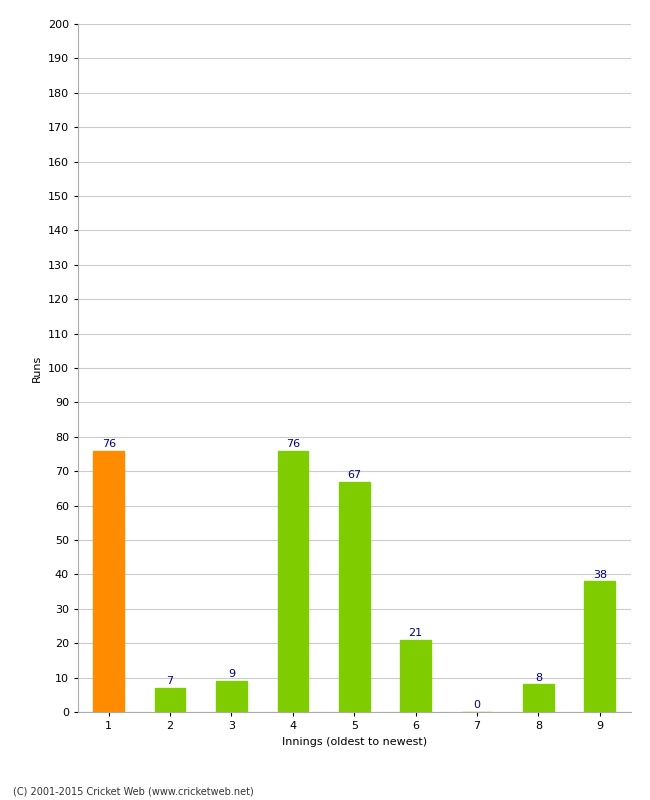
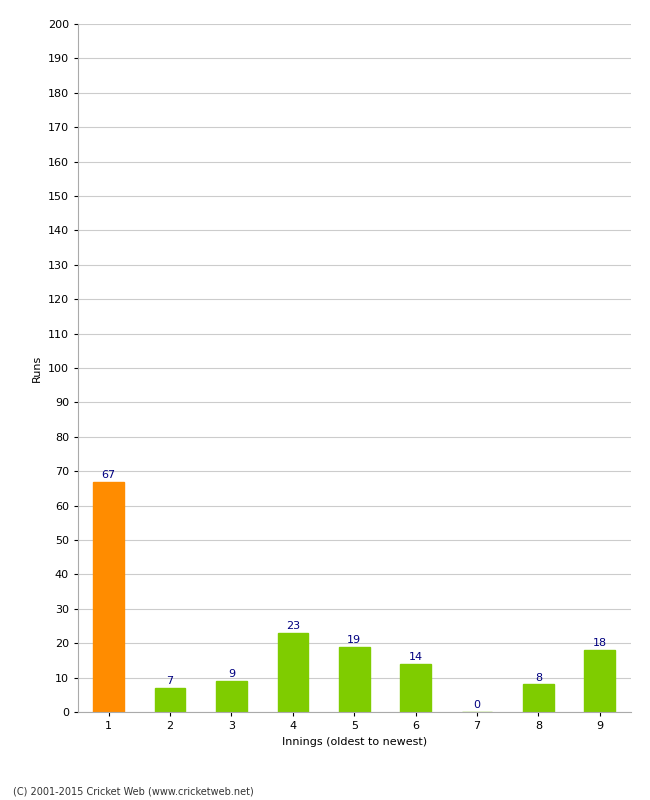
1: 76 -> 67
4: 76 -> 23
5: 67 -> 19
6: 21 -> 14
9: 38 -> 18
